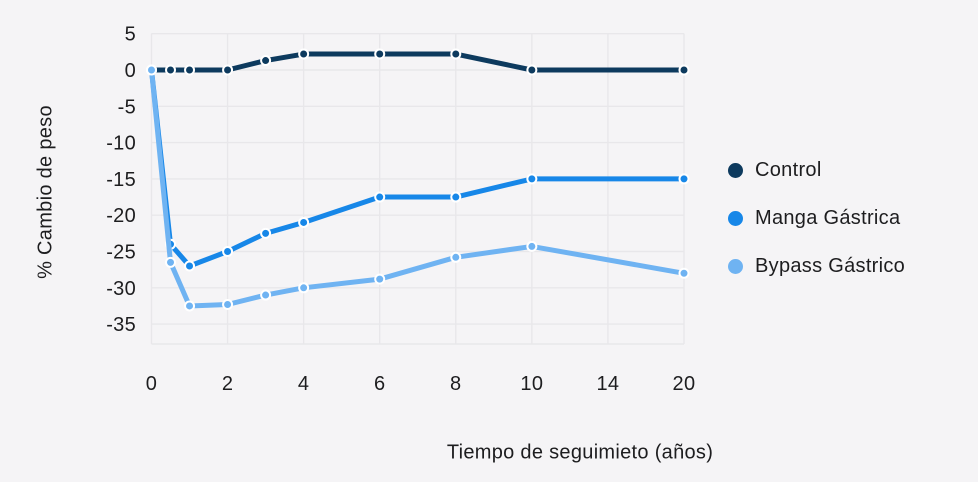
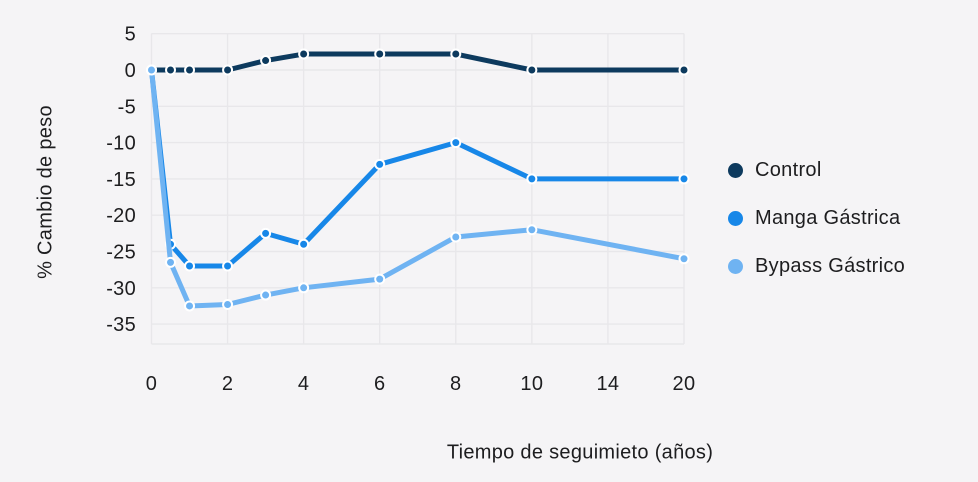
Manga Gástrica/2: -25 -> -27
Manga Gástrica/4: -21 -> -24
Manga Gástrica/6: -18 -> -13
Manga Gástrica/8: -18 -> -10
Bypass Gástrico/8: -26 -> -23
Bypass Gástrico/10: -24 -> -22
Bypass Gástrico/20: -28 -> -26
